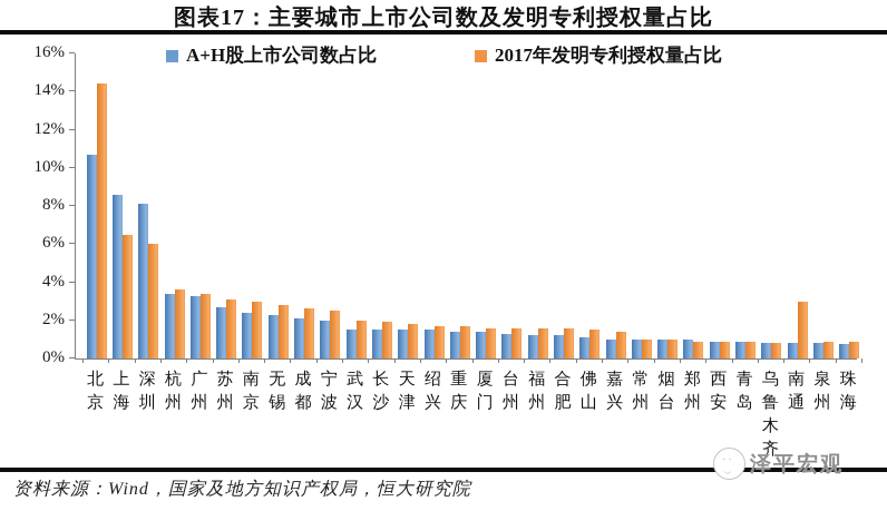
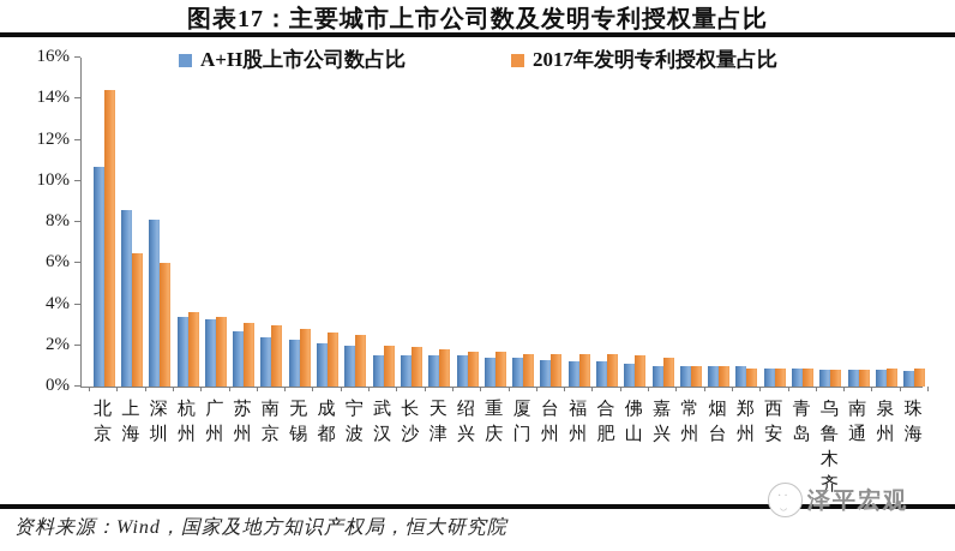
2017年发明专利授权量占比/南通: 3.0% -> 0.8%
